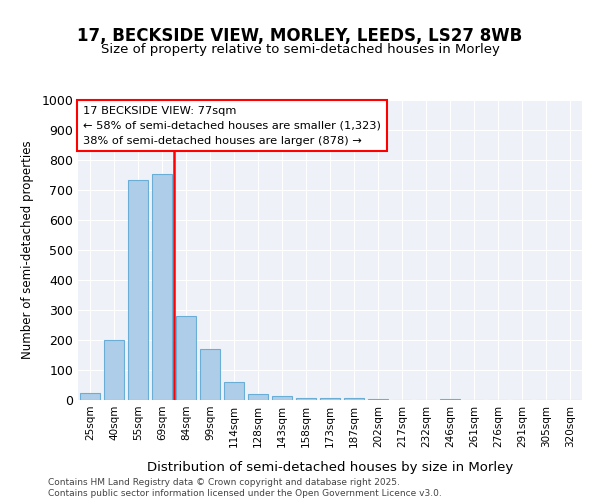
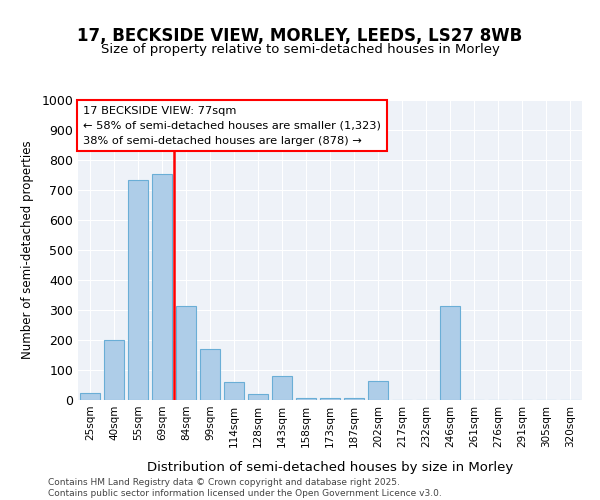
84sqm: 280 -> 315
143sqm: 15 -> 80
202sqm: 5 -> 65
246sqm: 3 -> 315
